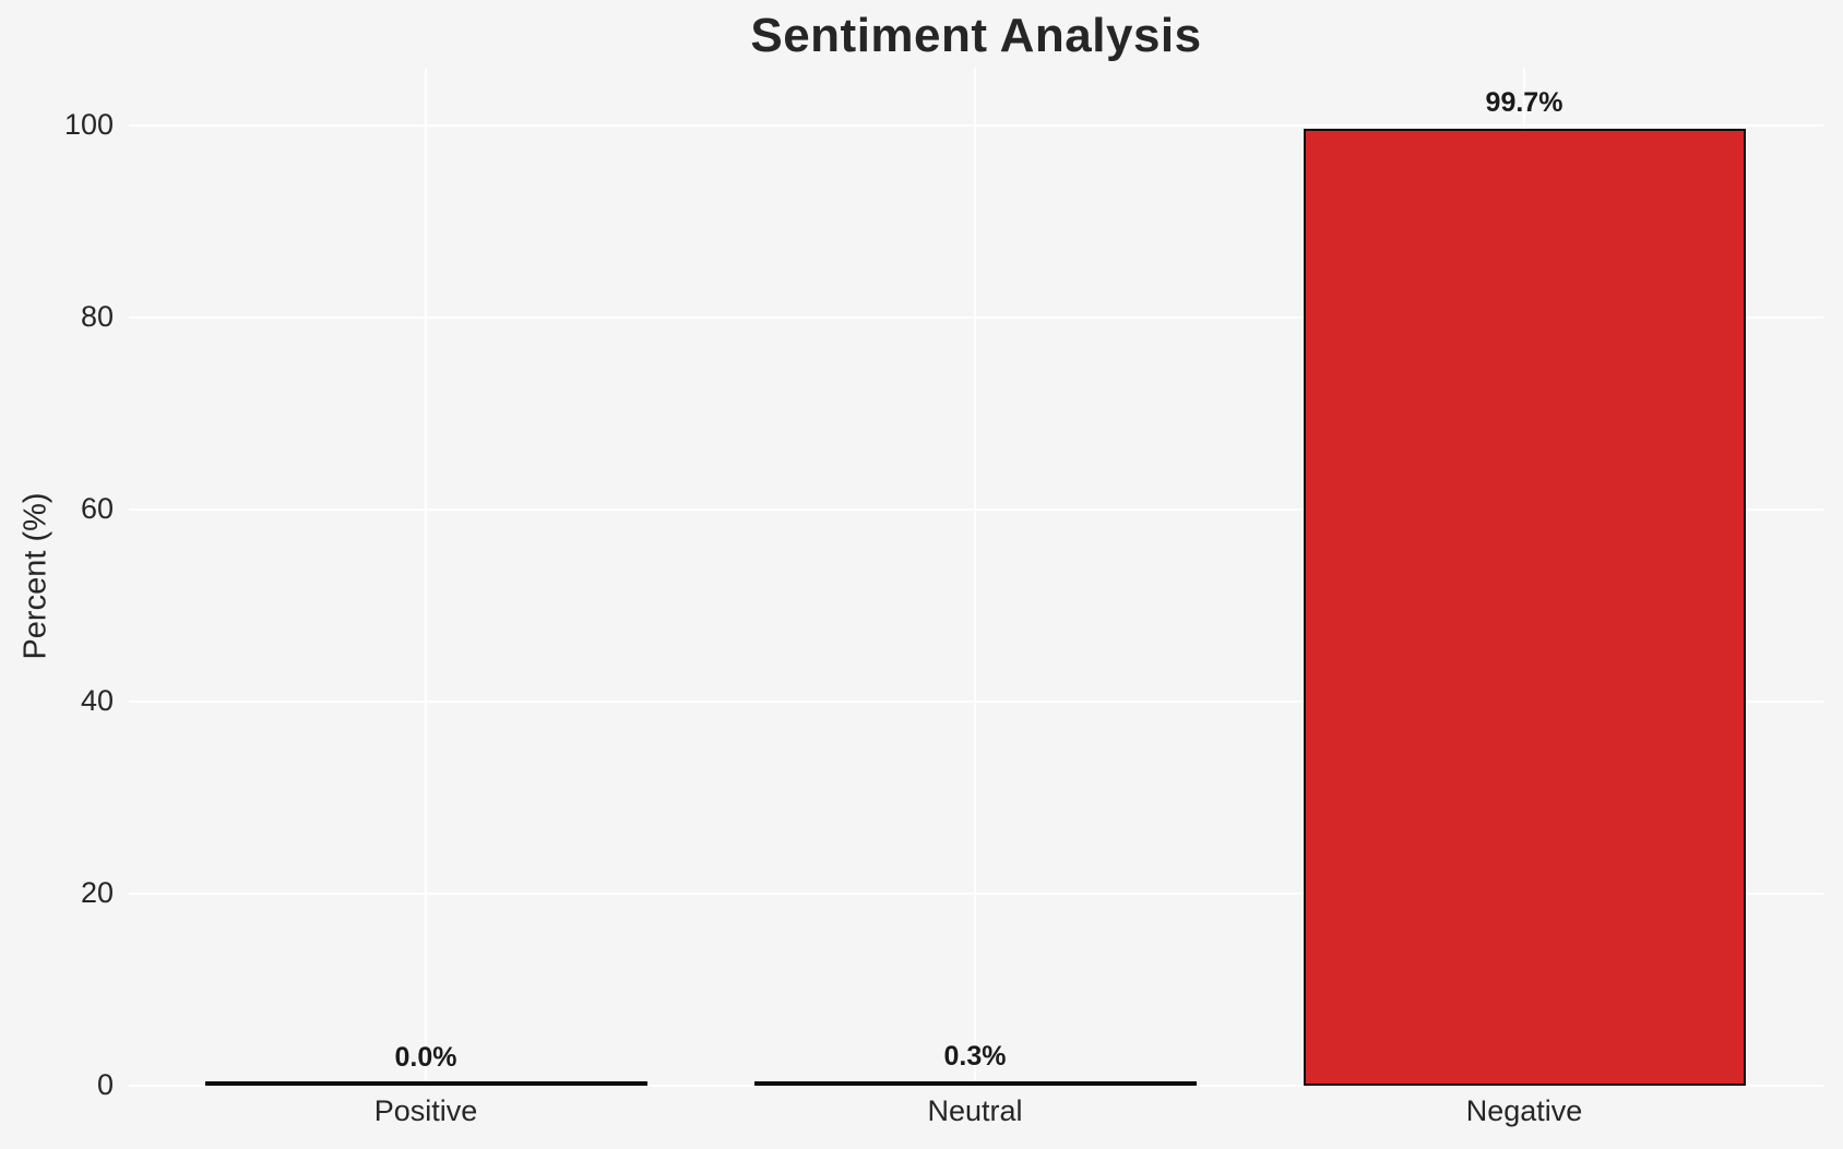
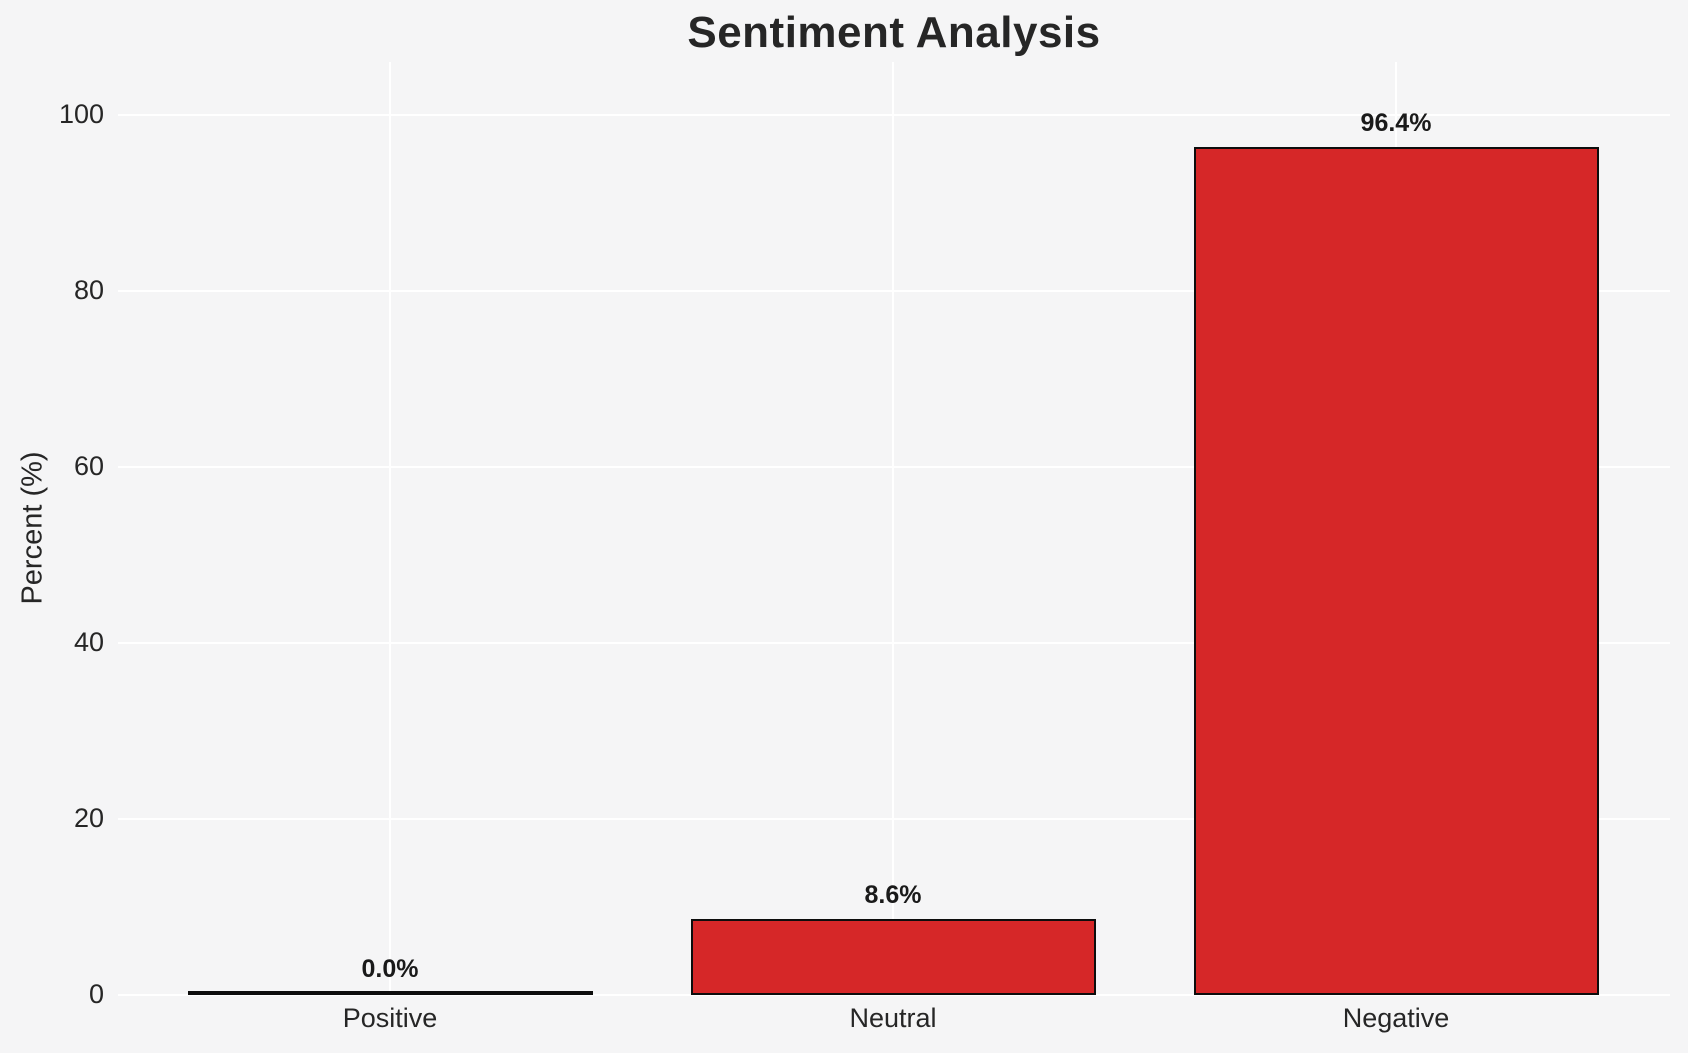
Neutral: 0.3% -> 8.6%
Negative: 99.7% -> 96.4%
